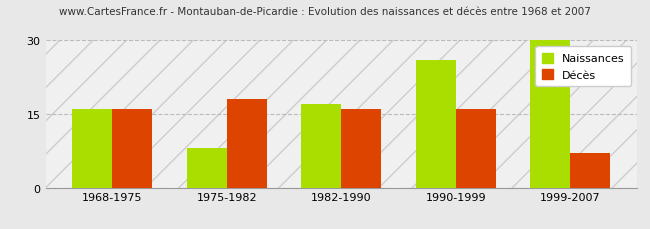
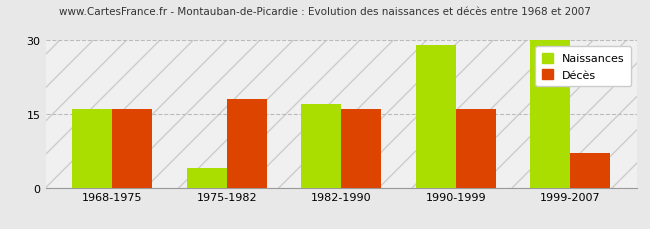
Naissances/1975-1982: 8 -> 4
Naissances/1990-1999: 26 -> 29
